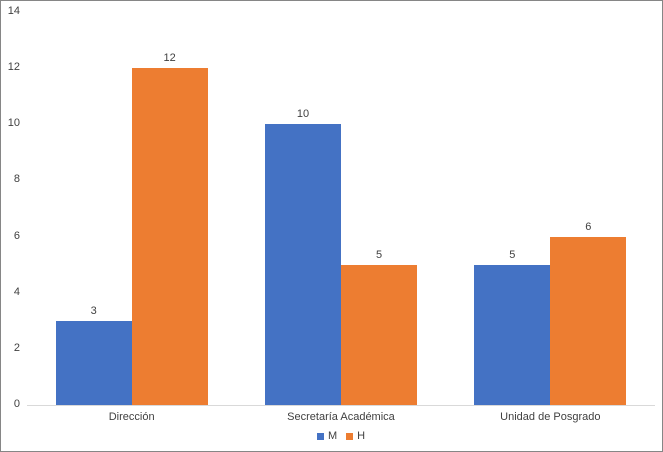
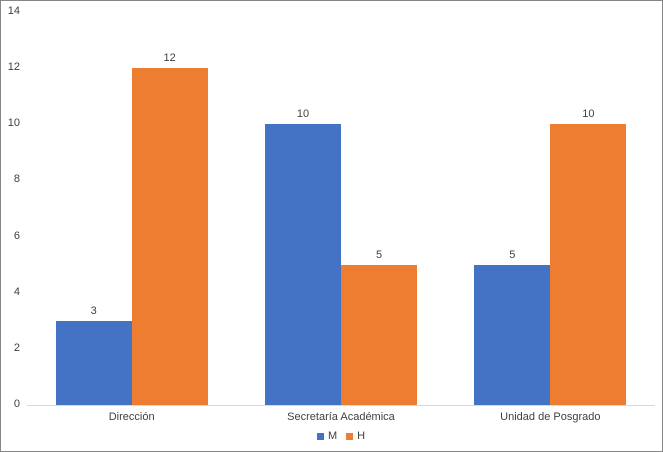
H/Unidad de Posgrado: 6 -> 10
